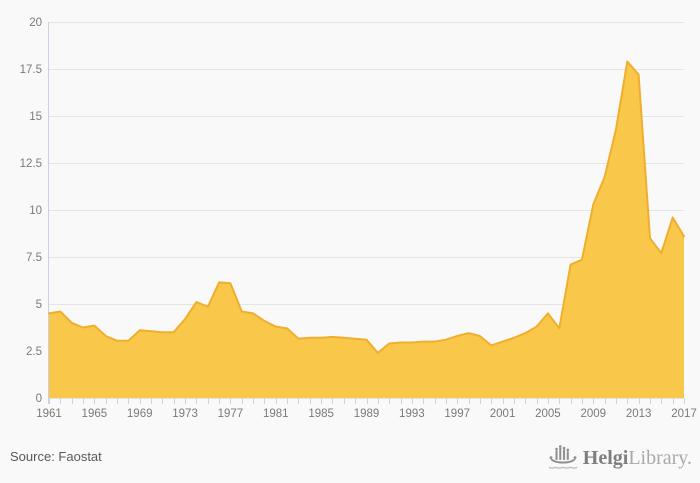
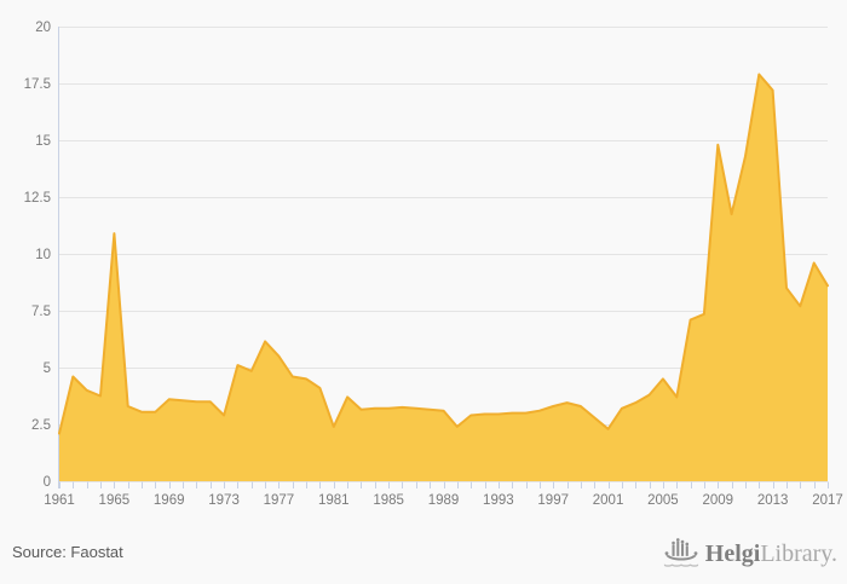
1961: 4.5 -> 2.1
1965: 3.9 -> 10.9
1973: 4.2 -> 2.9
1977: 6.1 -> 5.5
1981: 3.8 -> 2.4
2001: 3.0 -> 2.3
2009: 10.3 -> 14.8
